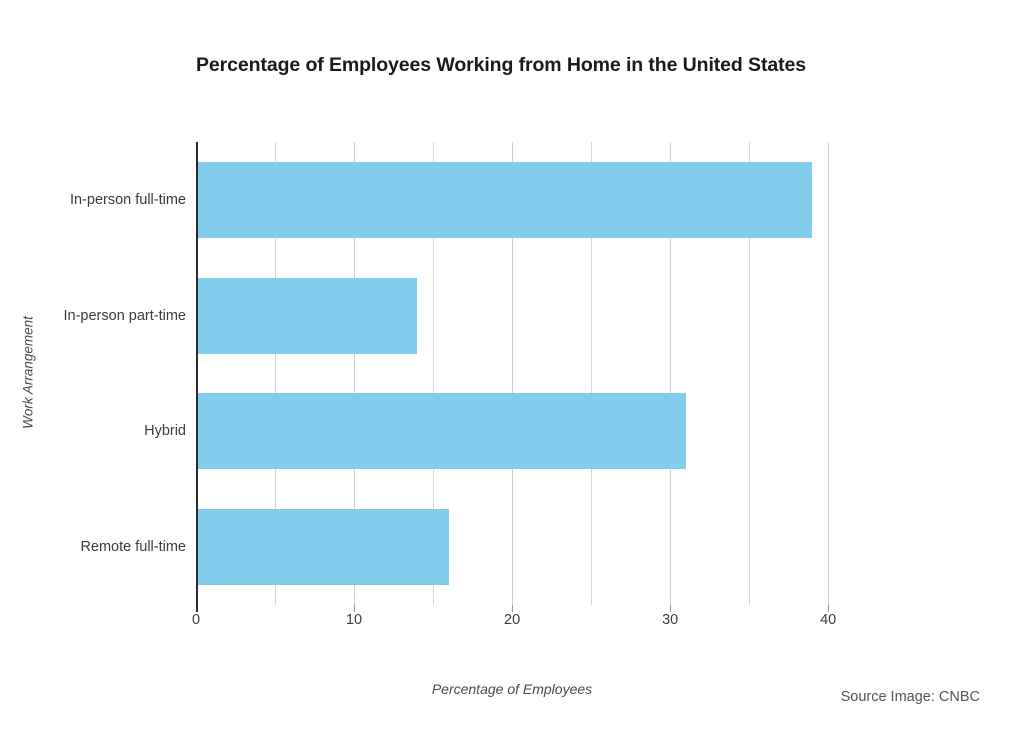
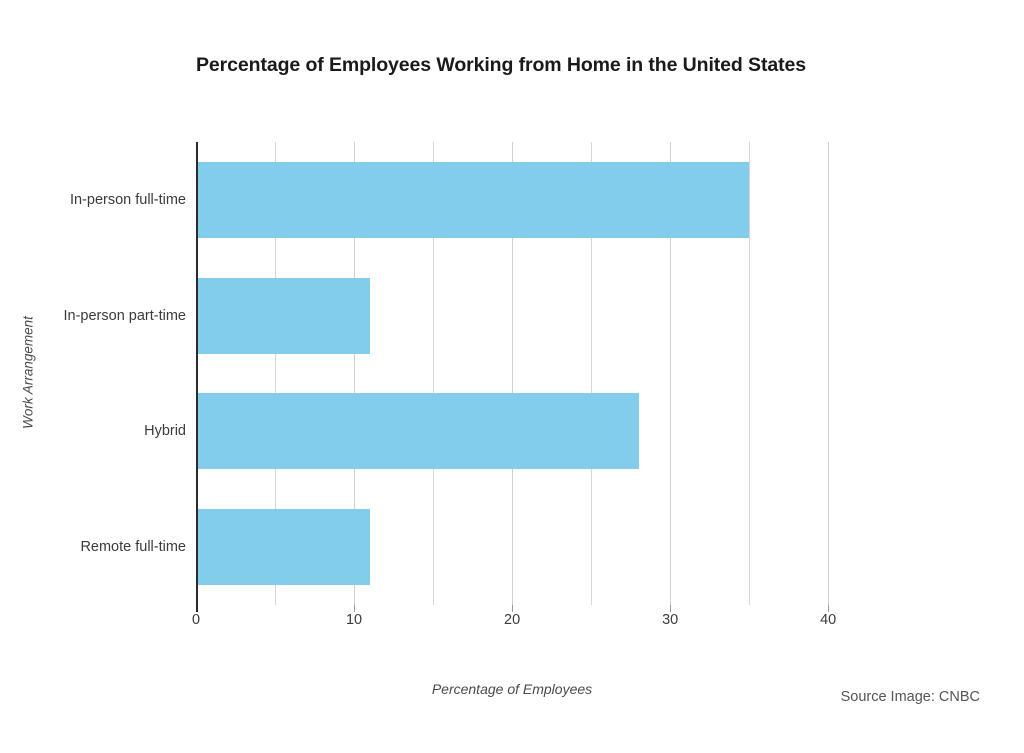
In-person full-time: 39 -> 35
In-person part-time: 14 -> 11
Hybrid: 31 -> 28
Remote full-time: 16 -> 11
